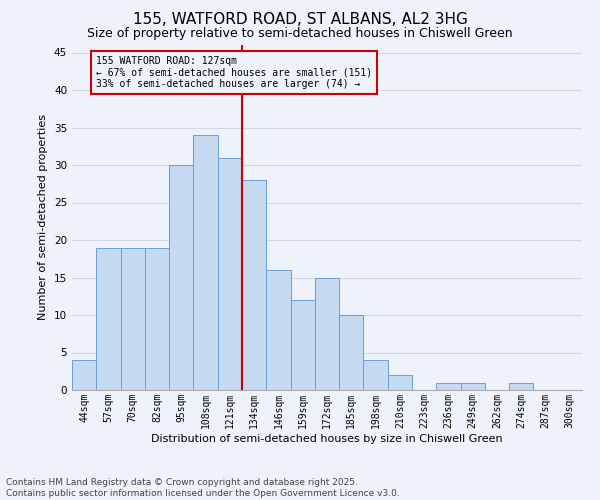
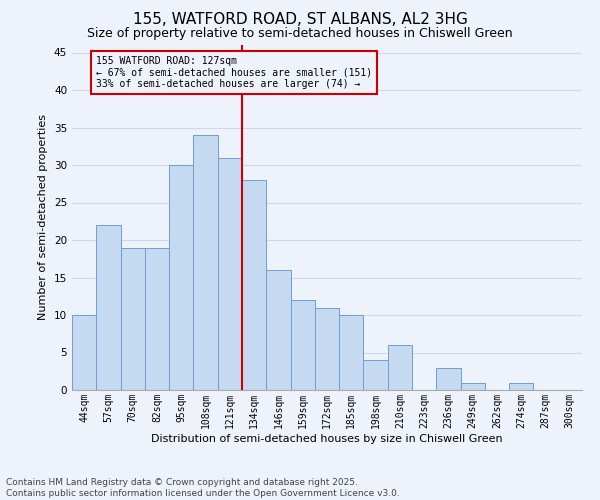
44sqm: 4 -> 10
57sqm: 19 -> 22
172sqm: 15 -> 11
210sqm: 2 -> 6
236sqm: 1 -> 3
